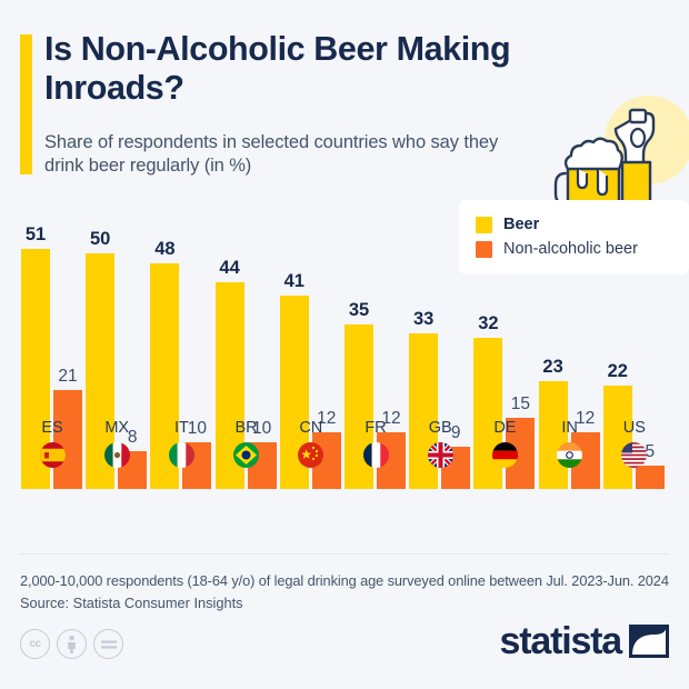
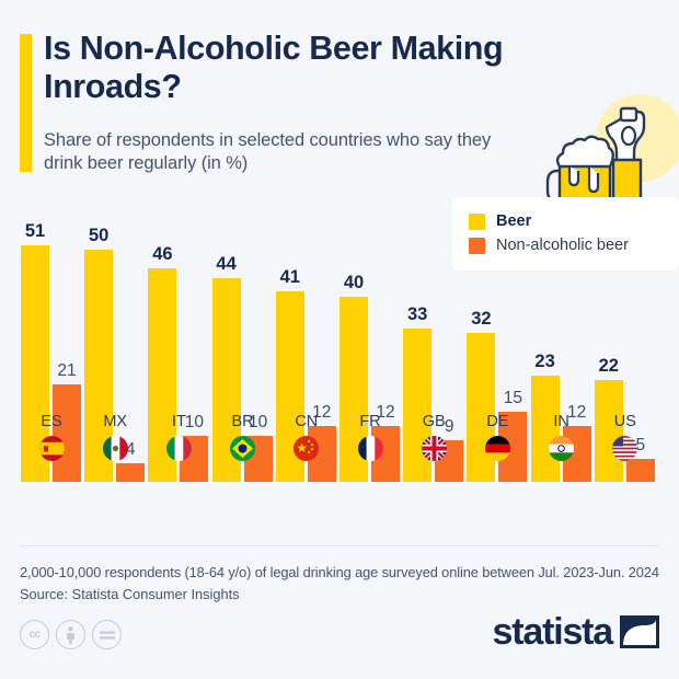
Non-alcoholic beer/MX: 8 -> 4
Beer/IT: 48 -> 46
Beer/FR: 35 -> 40
